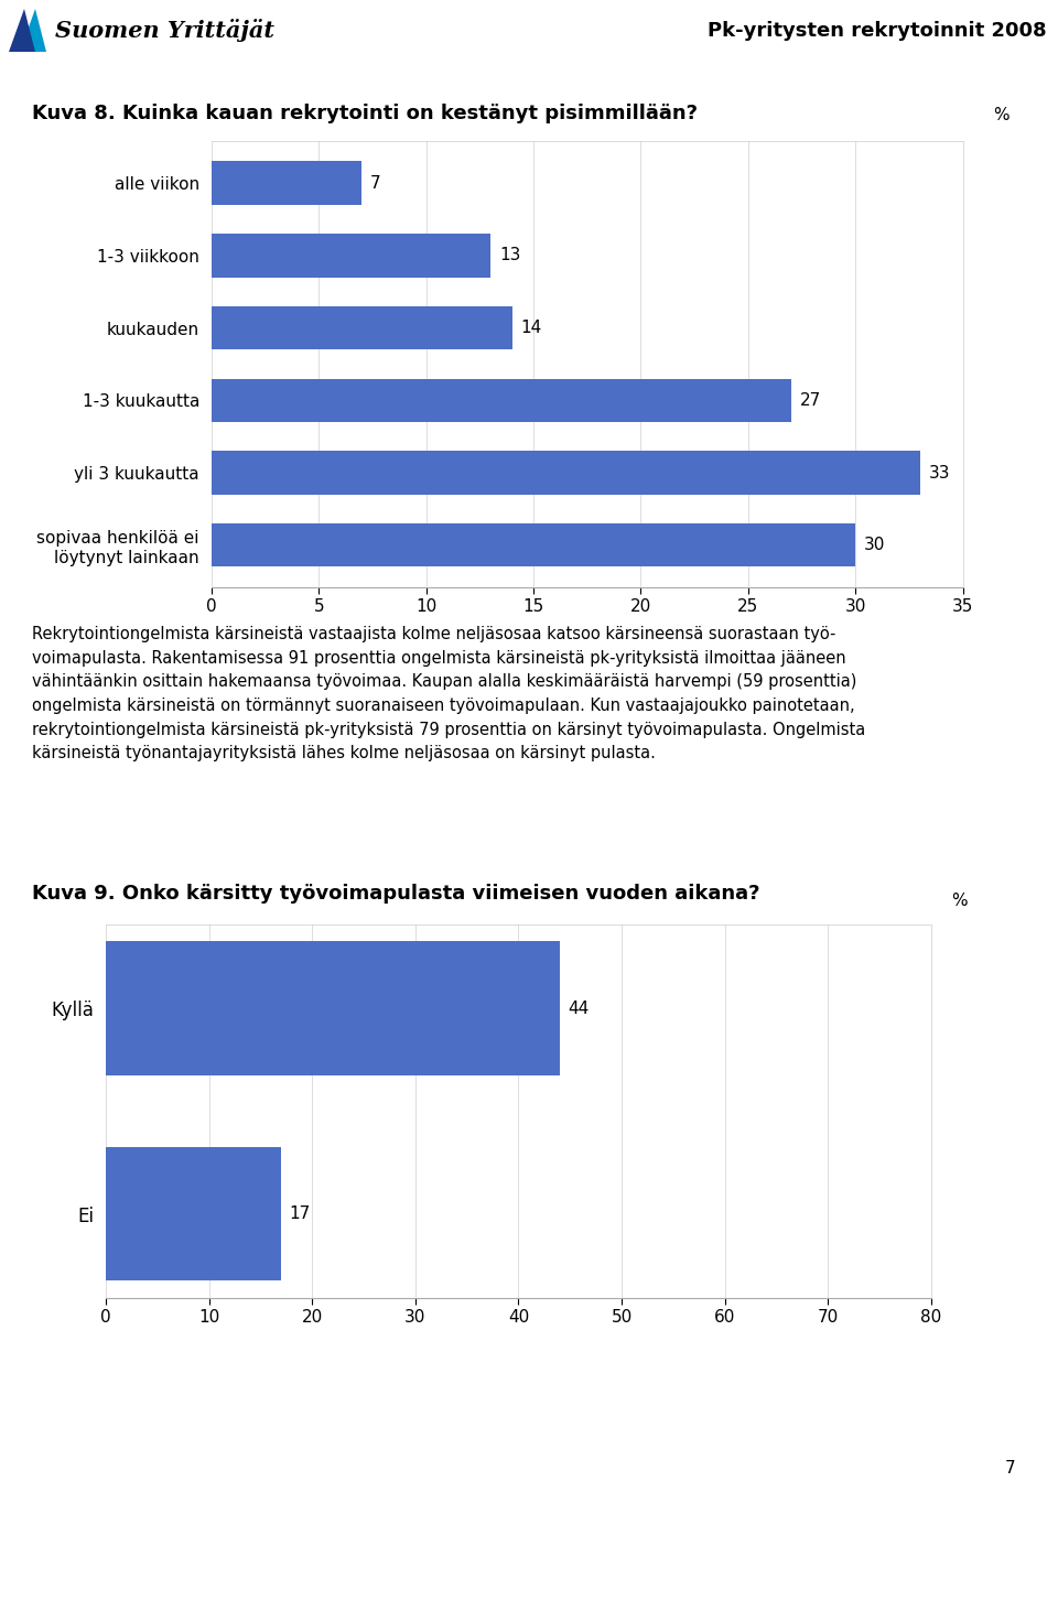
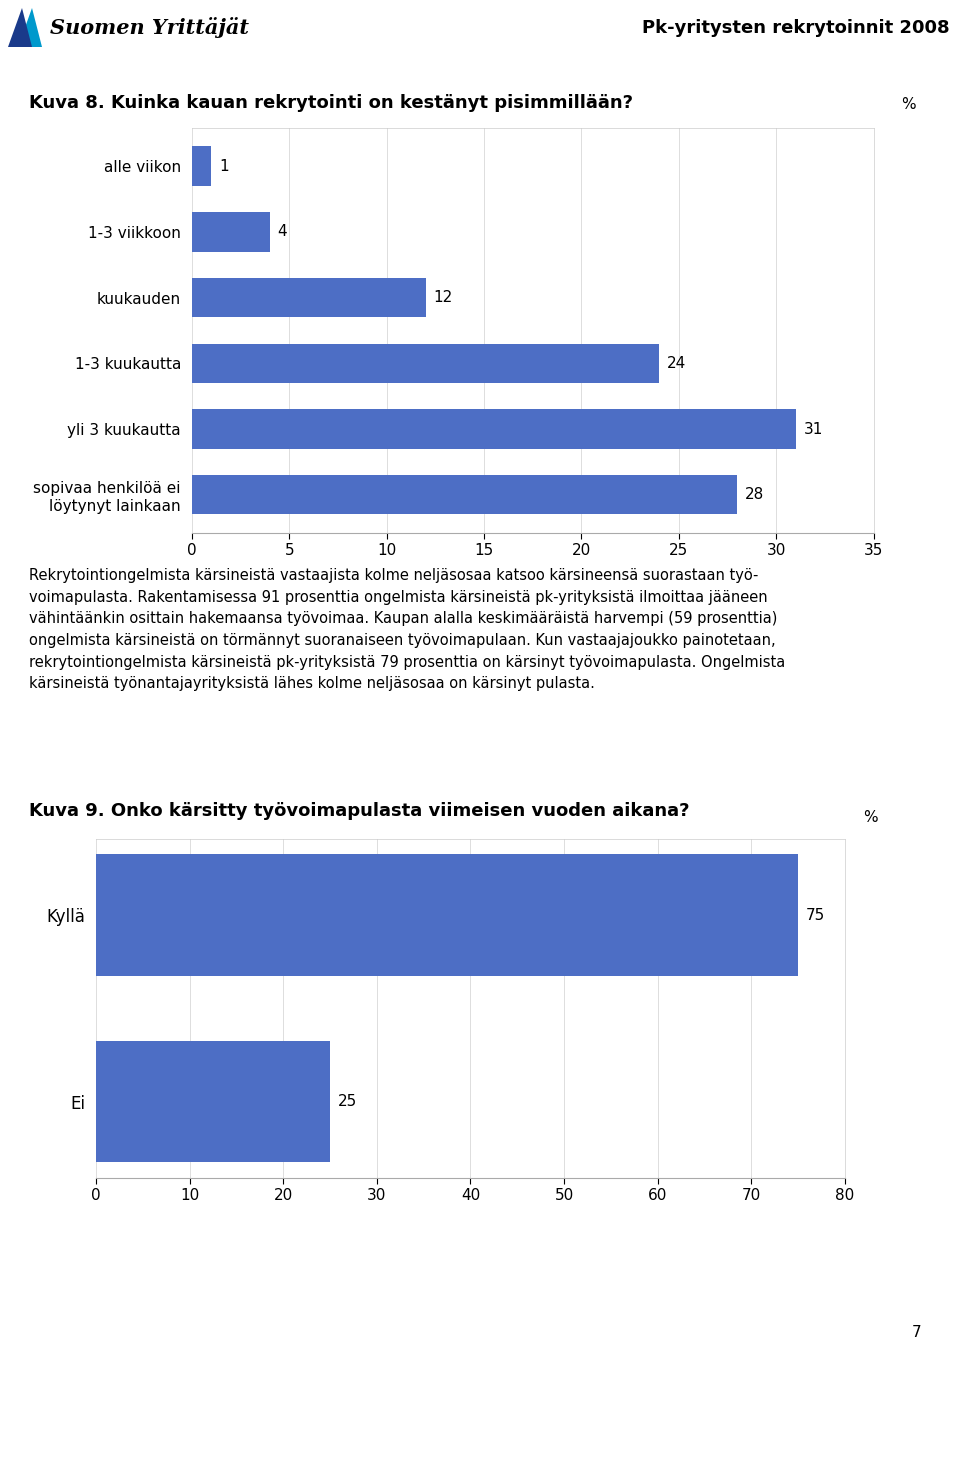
alle viikon: 7 -> 1
1-3 viikkoon: 13 -> 4
kuukauden: 14 -> 12
1-3 kuukautta: 27 -> 24
yli 3 kuukautta: 33 -> 31
sopivaa henkilöä ei löytynyt lainkaan: 30 -> 28
Kyllä: 44 -> 75
Ei: 17 -> 25
